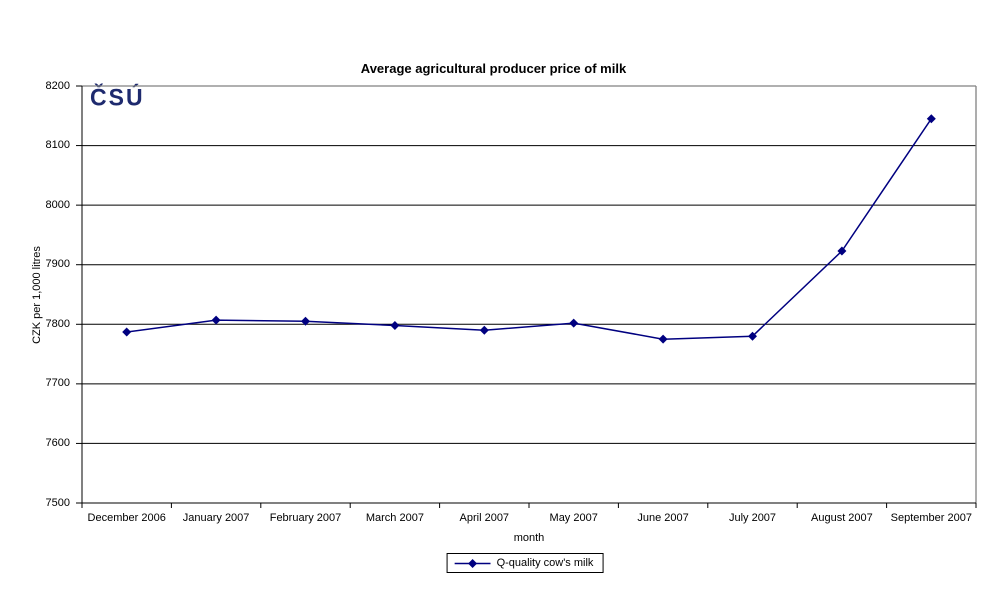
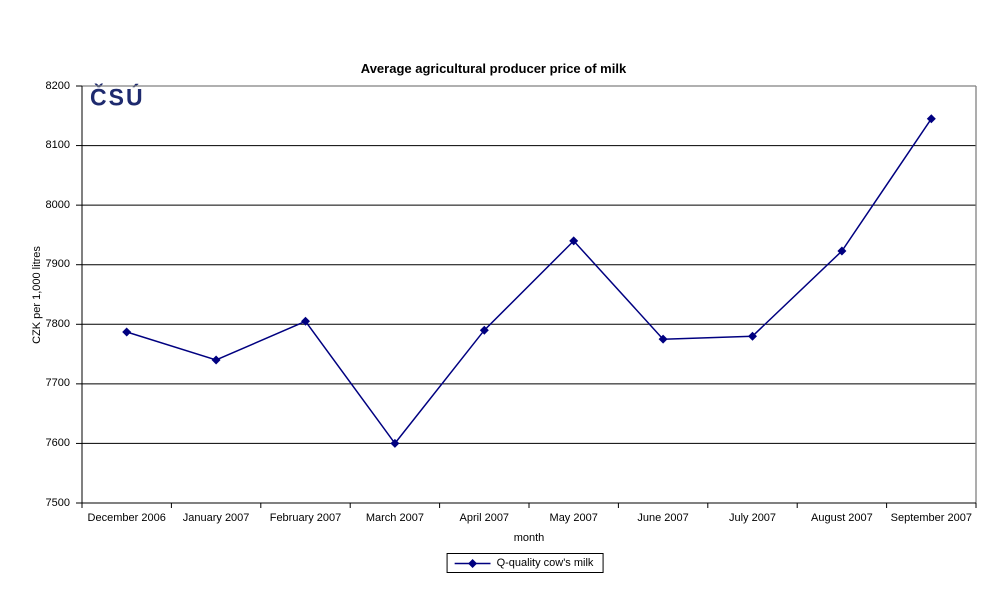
January 2007: 7810 -> 7740
March 2007: 7800 -> 7600
May 2007: 7800 -> 7940
